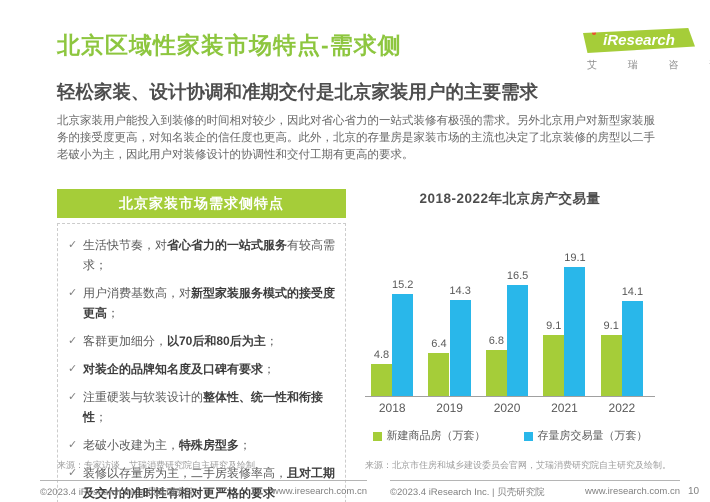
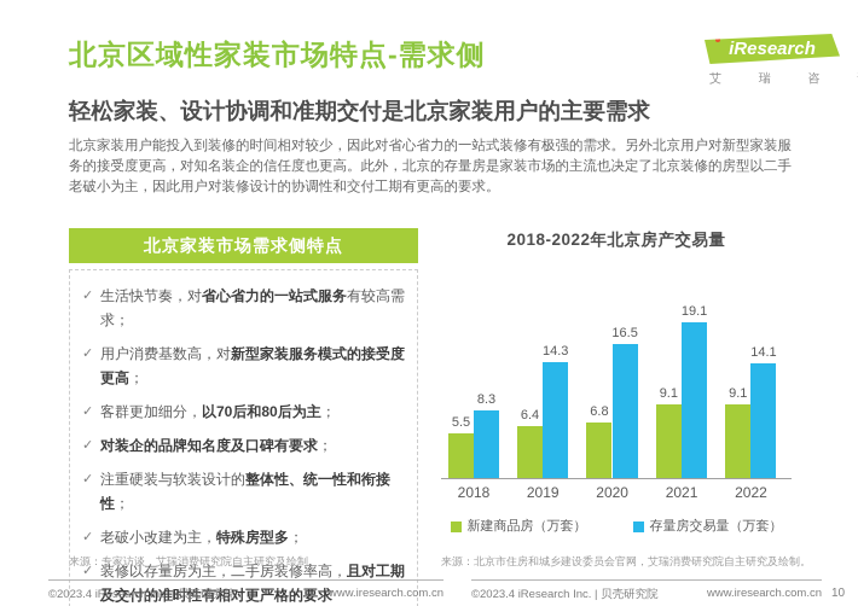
新建商品房（万套）/2018: 4.8 -> 5.5
存量房交易量（万套）/2018: 15.2 -> 8.3
